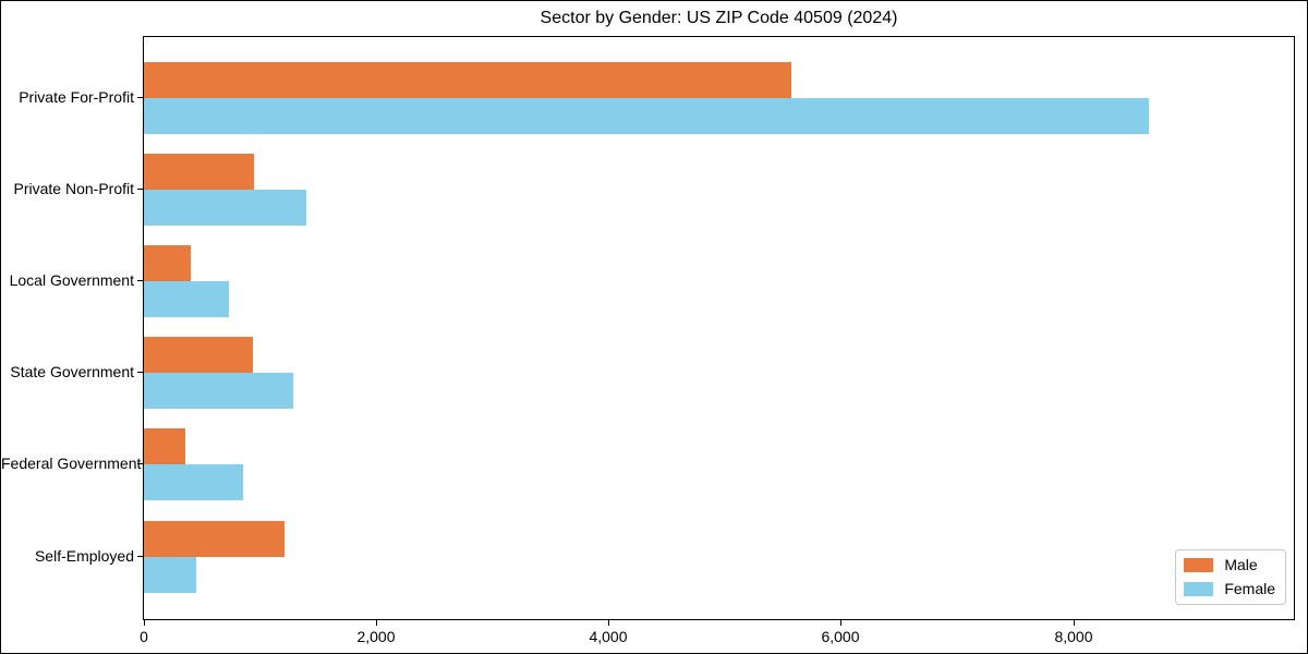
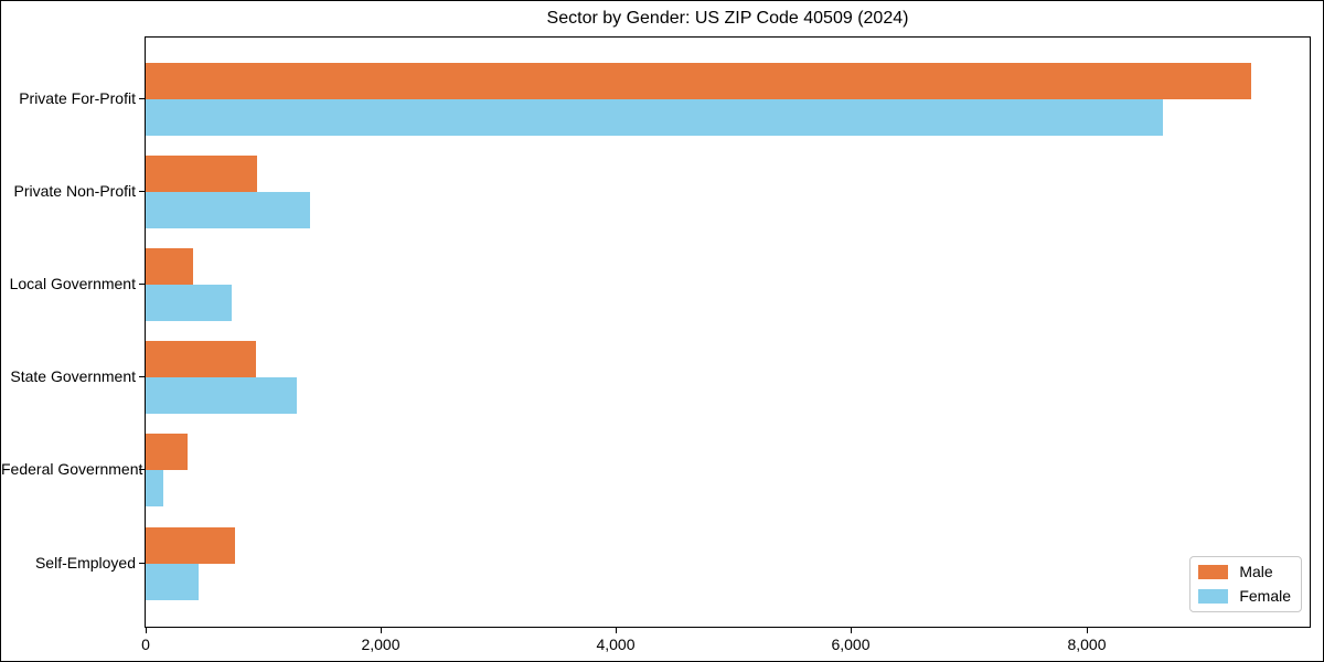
Male/Private For-Profit: 5570 -> 9400
Female/Federal Government: 850 -> 150
Male/Self-Employed: 1210 -> 760
